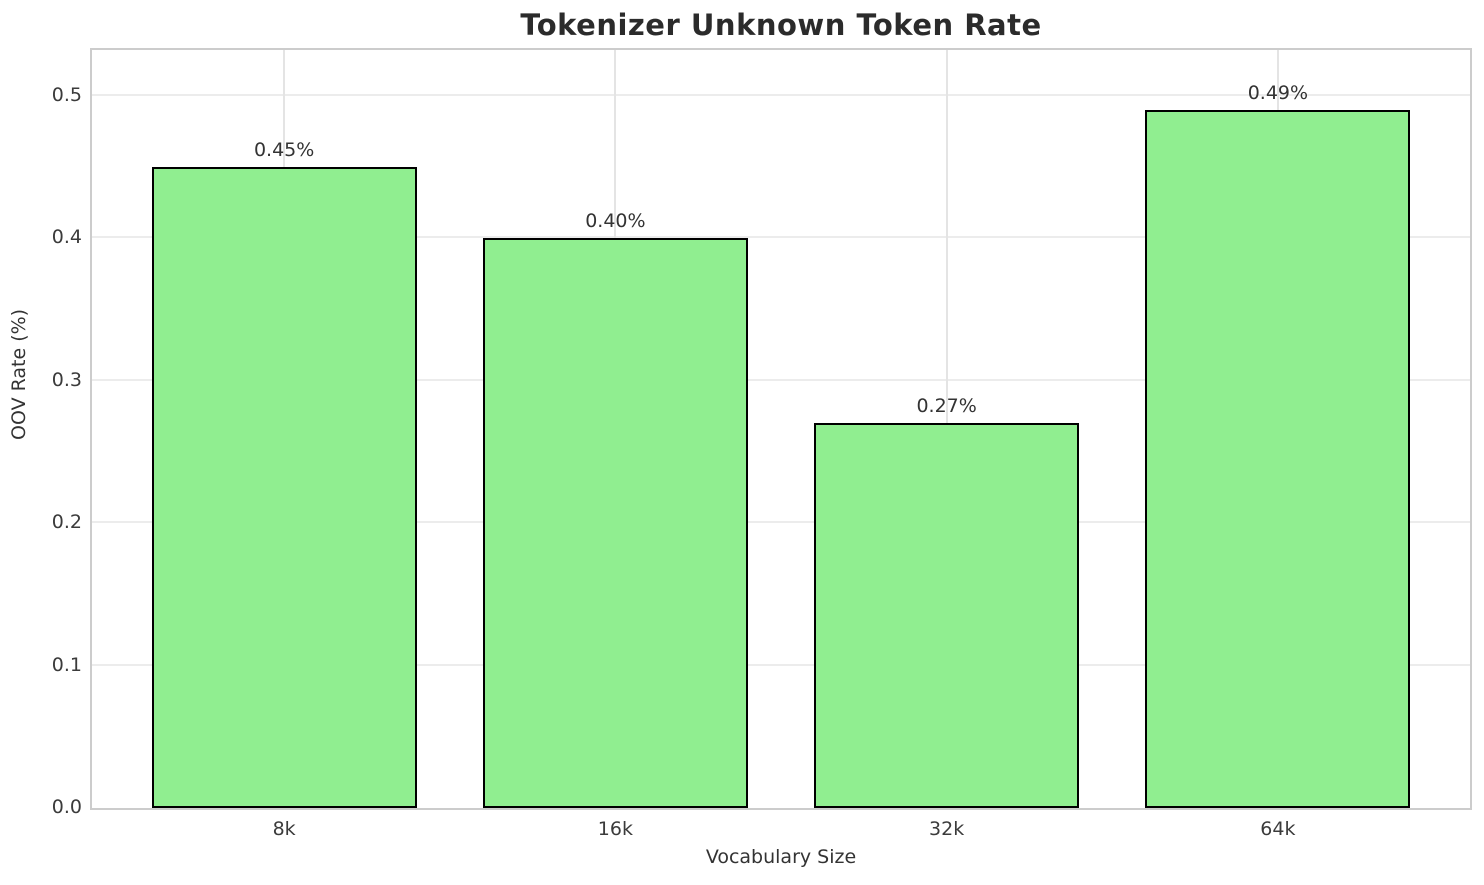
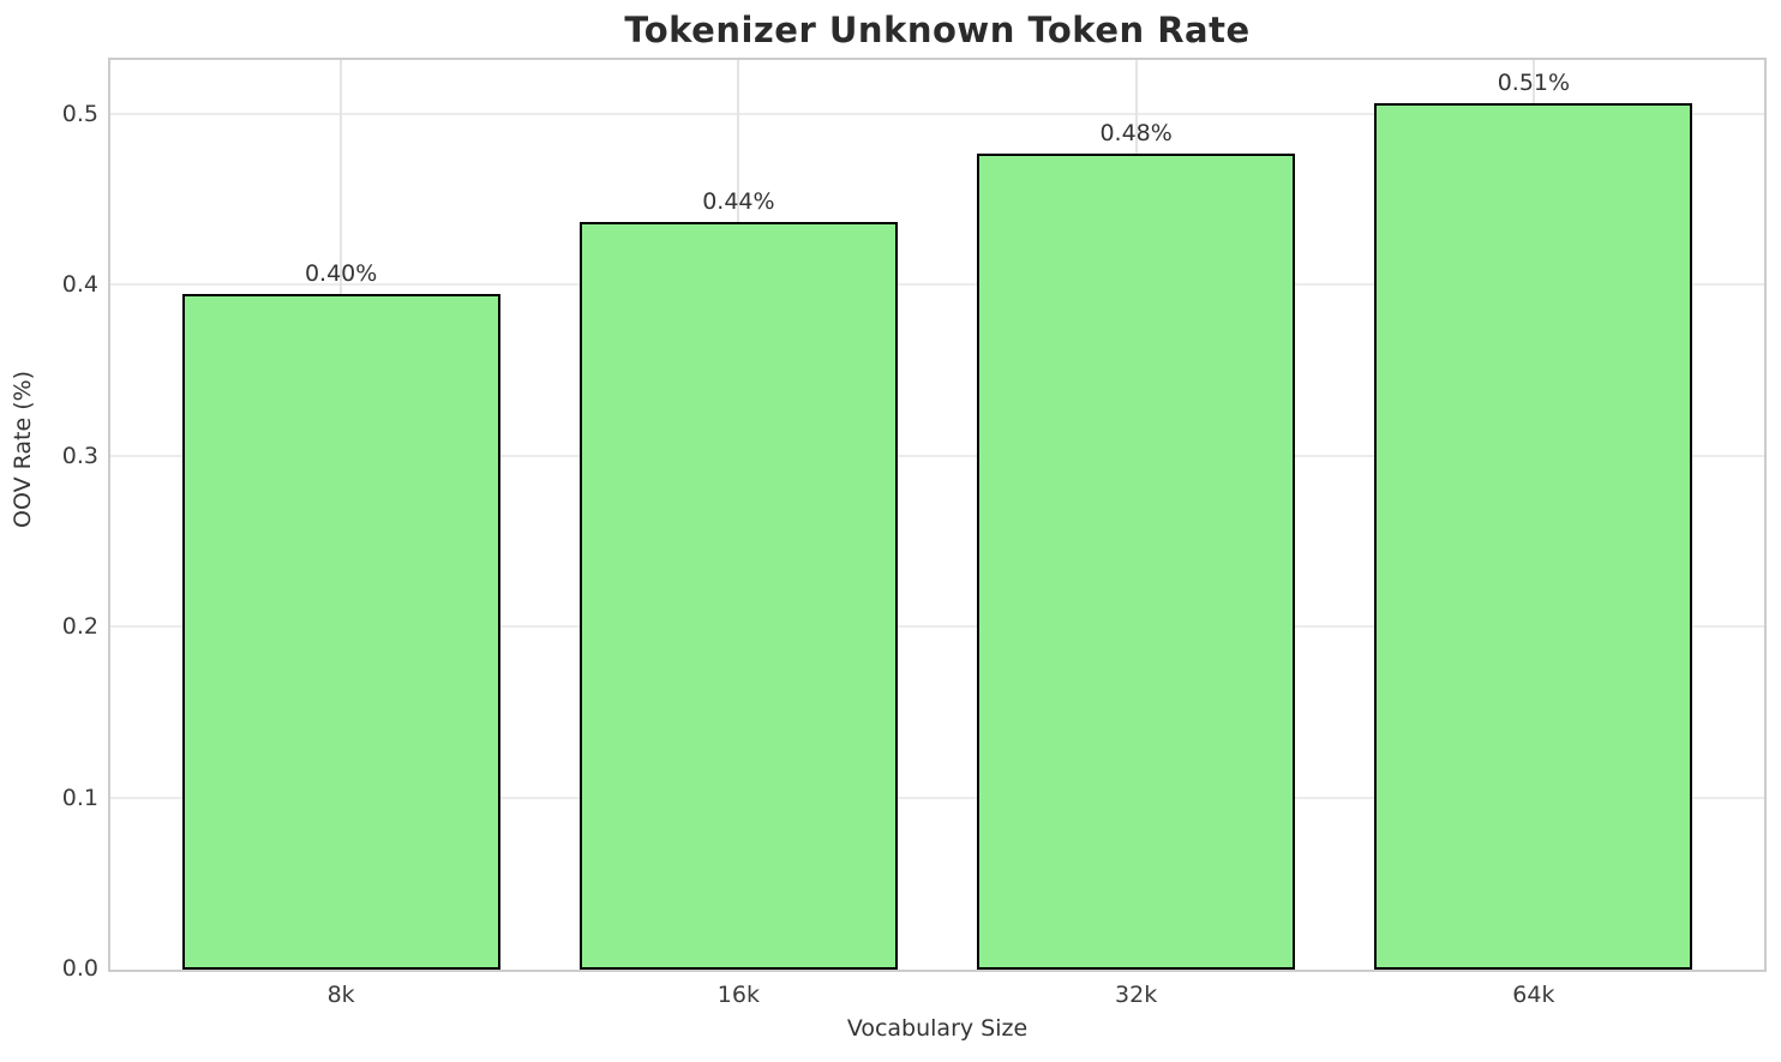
8k: 0.45% -> 0.40%
16k: 0.40% -> 0.44%
32k: 0.27% -> 0.48%
64k: 0.49% -> 0.51%
